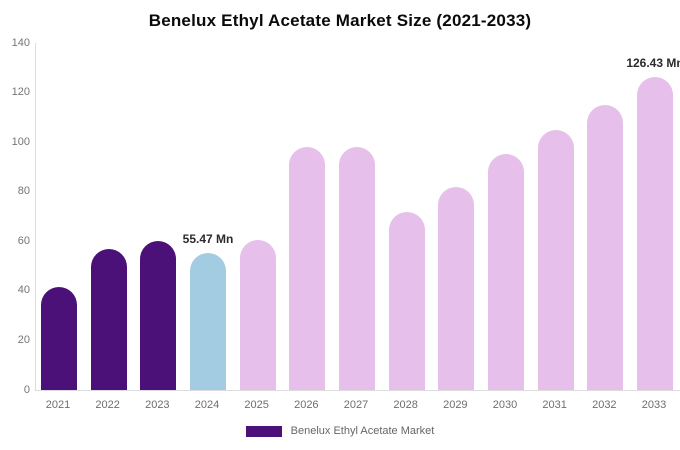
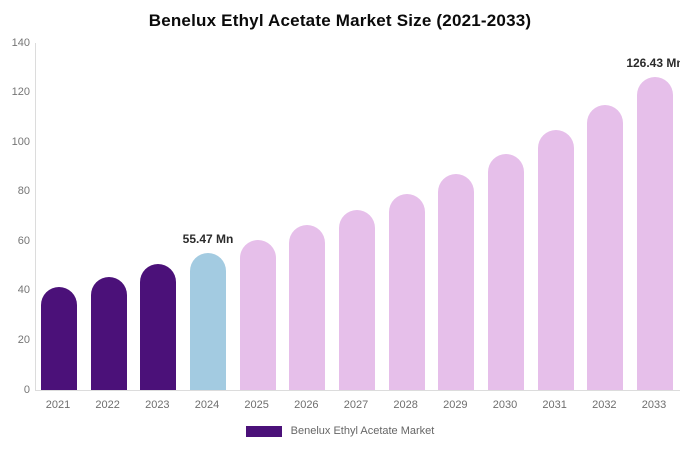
2022: 57 -> 46
2023: 60 -> 51
2026: 98 -> 66
2027: 98 -> 73
2028: 72 -> 79
2029: 82 -> 87
